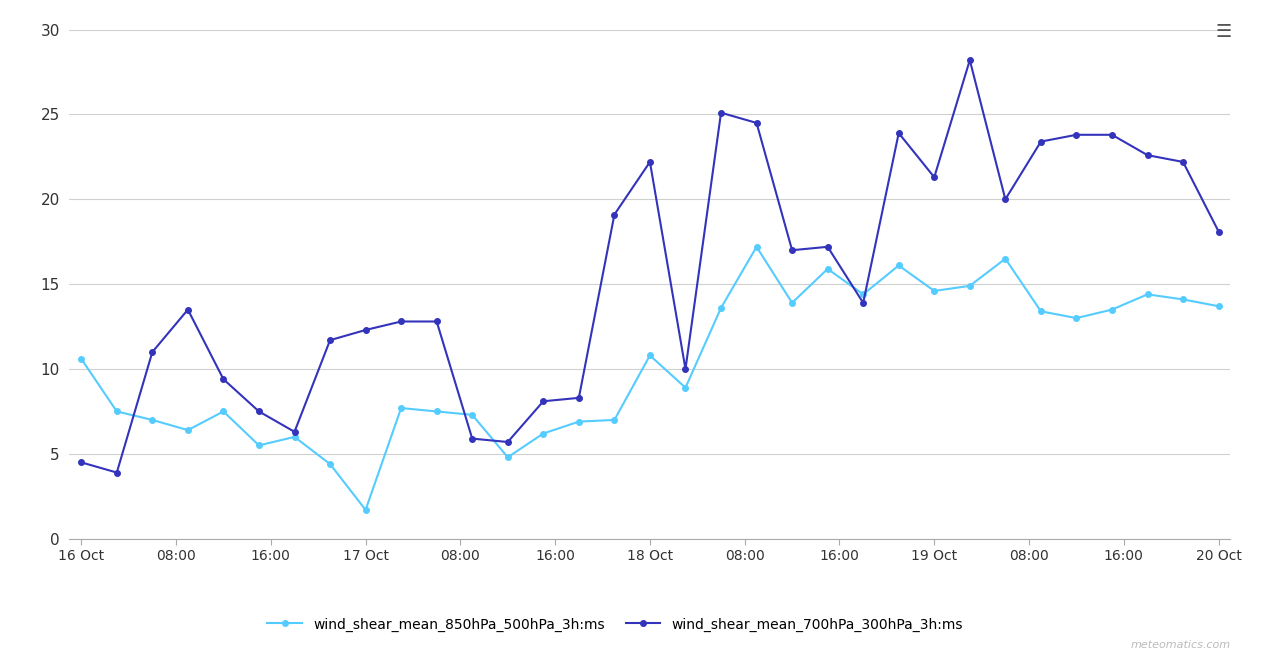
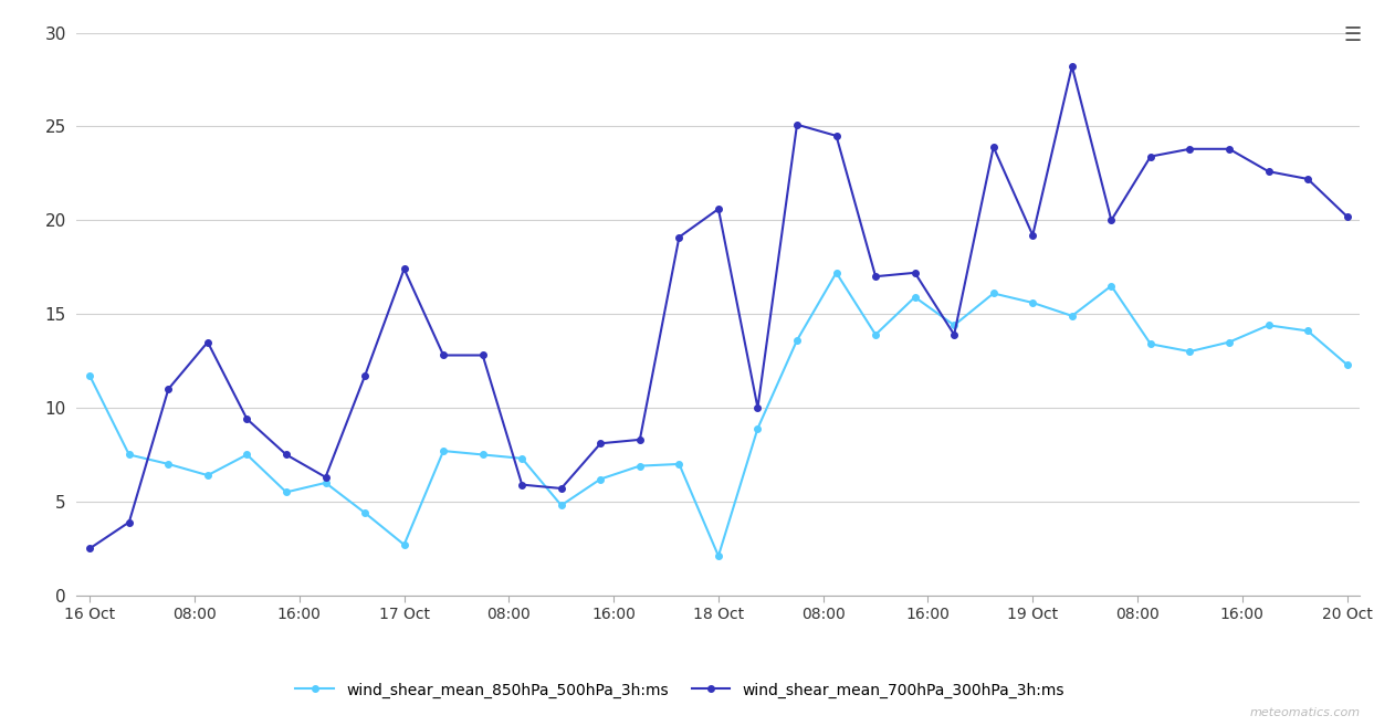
wind_shear_mean_850hPa_500hPa_3h:ms/16 Oct: 10.6 -> 11.7
wind_shear_mean_700hPa_300hPa_3h:ms/16 Oct: 4.5 -> 2.5
wind_shear_mean_850hPa_500hPa_3h:ms/17 Oct: 1.7 -> 2.7
wind_shear_mean_700hPa_300hPa_3h:ms/17 Oct: 12.3 -> 17.4
wind_shear_mean_850hPa_500hPa_3h:ms/18 Oct: 10.8 -> 2.1
wind_shear_mean_700hPa_300hPa_3h:ms/18 Oct: 22.2 -> 20.6
wind_shear_mean_850hPa_500hPa_3h:ms/19 Oct: 14.6 -> 15.6
wind_shear_mean_700hPa_300hPa_3h:ms/19 Oct: 21.3 -> 19.2
wind_shear_mean_850hPa_500hPa_3h:ms/20 Oct: 13.7 -> 12.3
wind_shear_mean_700hPa_300hPa_3h:ms/20 Oct: 18.1 -> 20.2
